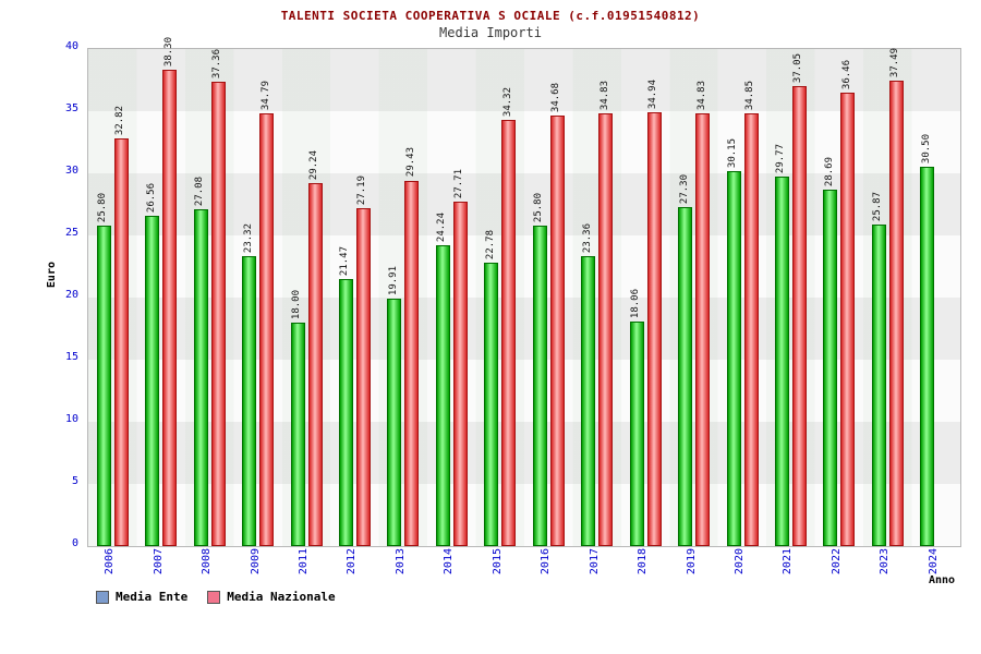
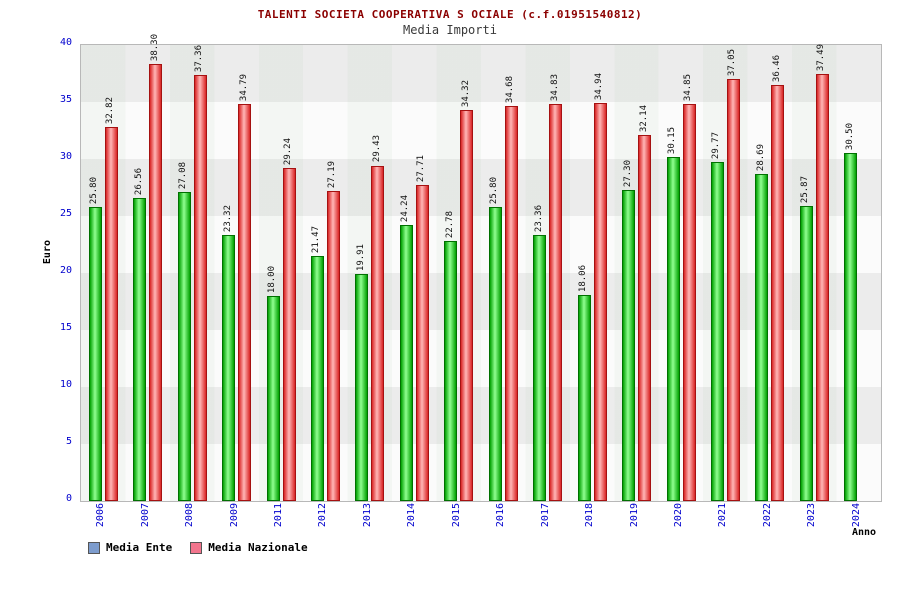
Media Nazionale/2019: 34.83 -> 32.14
